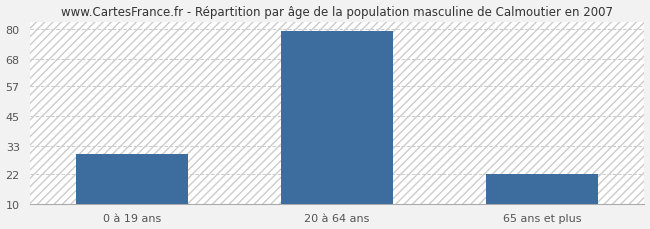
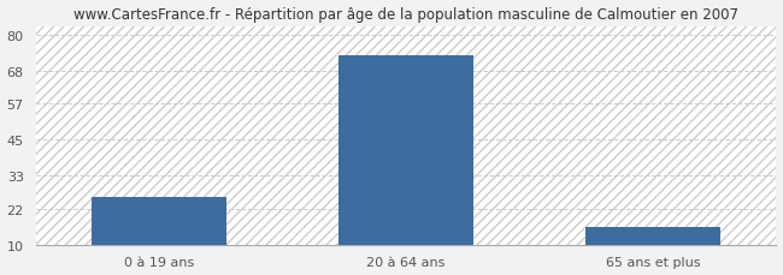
0 à 19 ans: 30 -> 26
20 à 64 ans: 79 -> 73
65 ans et plus: 22 -> 16
